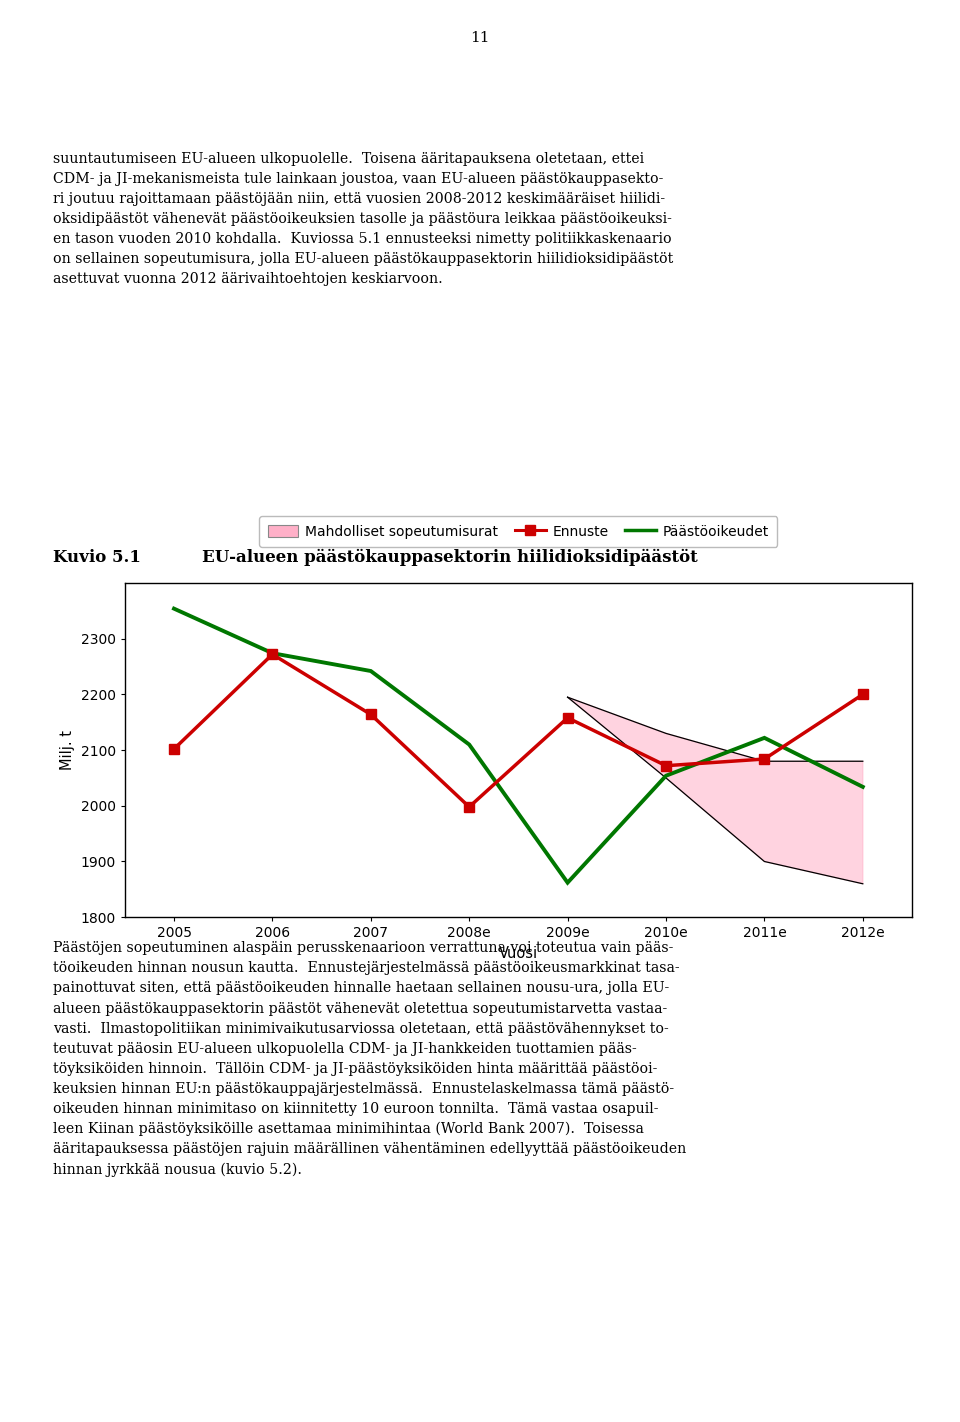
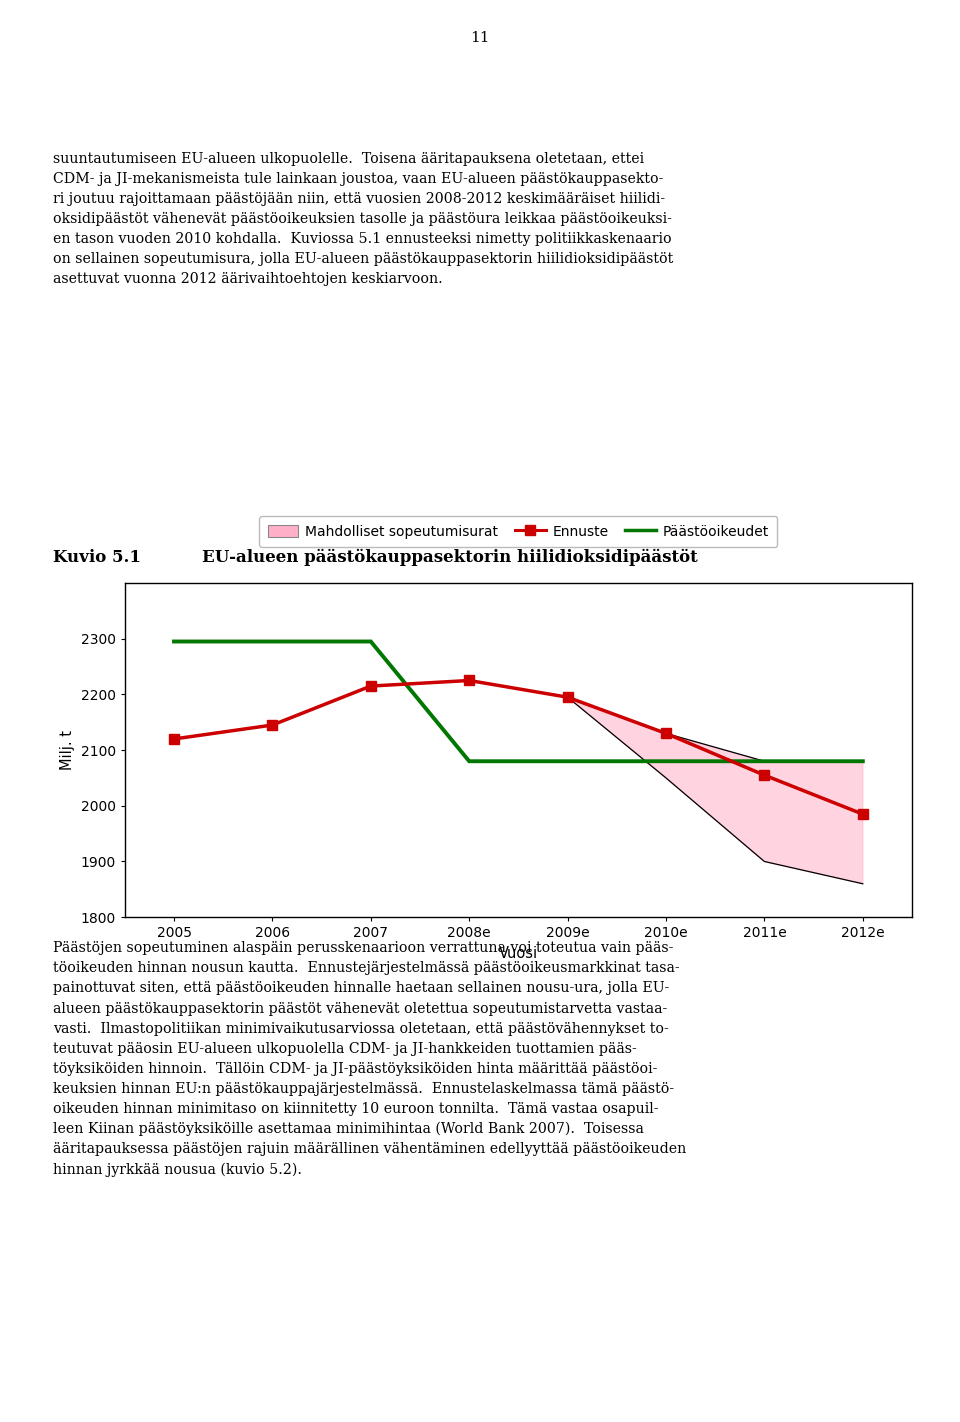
Ennuste/2005: 2102 -> 2120
Päästöoikeudet/2005: 2354 -> 2295
Ennuste/2006: 2272 -> 2145
Päästöoikeudet/2006: 2274 -> 2295
Ennuste/2007: 2164 -> 2215
Päästöoikeudet/2007: 2242 -> 2295
Ennuste/2008e: 1998 -> 2225
Päästöoikeudet/2008e: 2110 -> 2080
Ennuste/2009e: 2158 -> 2195
Päästöoikeudet/2009e: 1862 -> 2080
Ennuste/2010e: 2072 -> 2130
Päästöoikeudet/2010e: 2054 -> 2080
Ennuste/2011e: 2084 -> 2055
Päästöoikeudet/2011e: 2122 -> 2080
Ennuste/2012e: 2200 -> 1985
Päästöoikeudet/2012e: 2034 -> 2080
